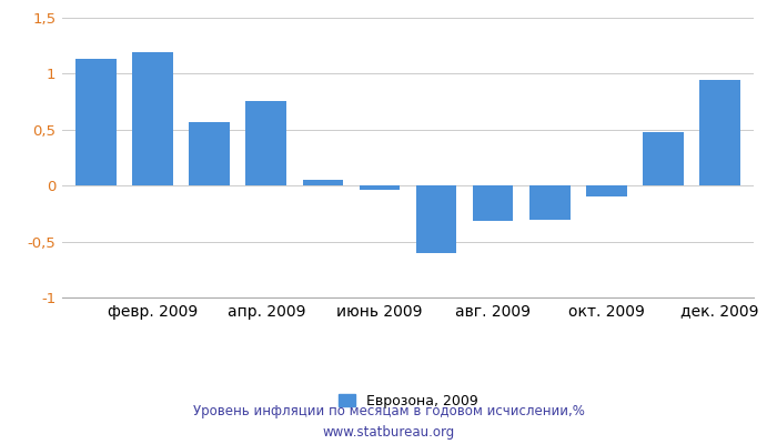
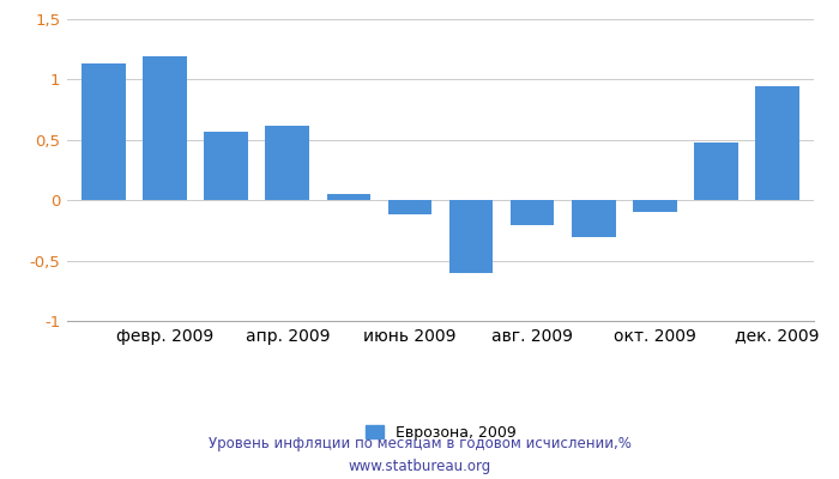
апр. 2009: 0,76 -> 0,62
июнь 2009: -0,04 -> -0,12
авг. 2009: -0,32 -> -0,21
